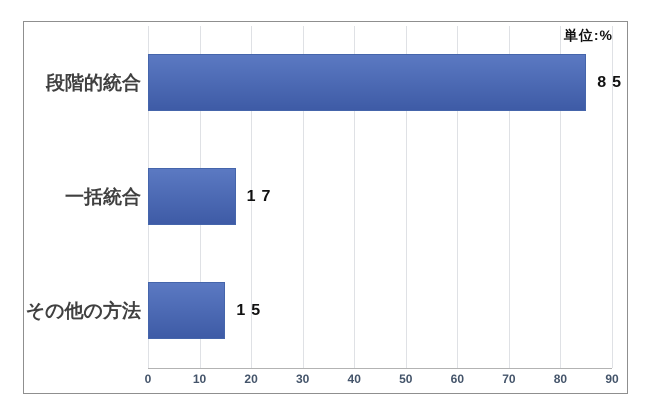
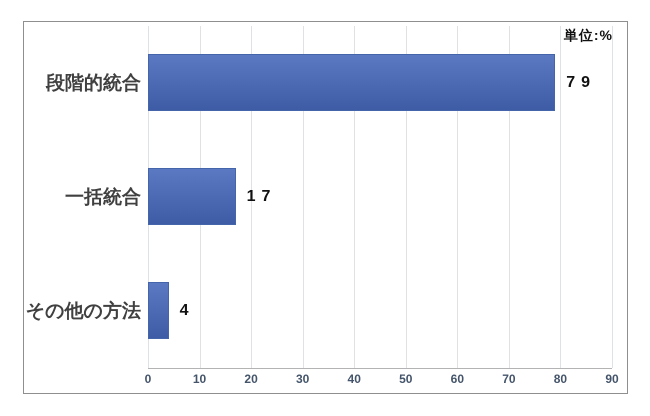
段階的統合: 85 -> 79
その他の方法: 15 -> 4
